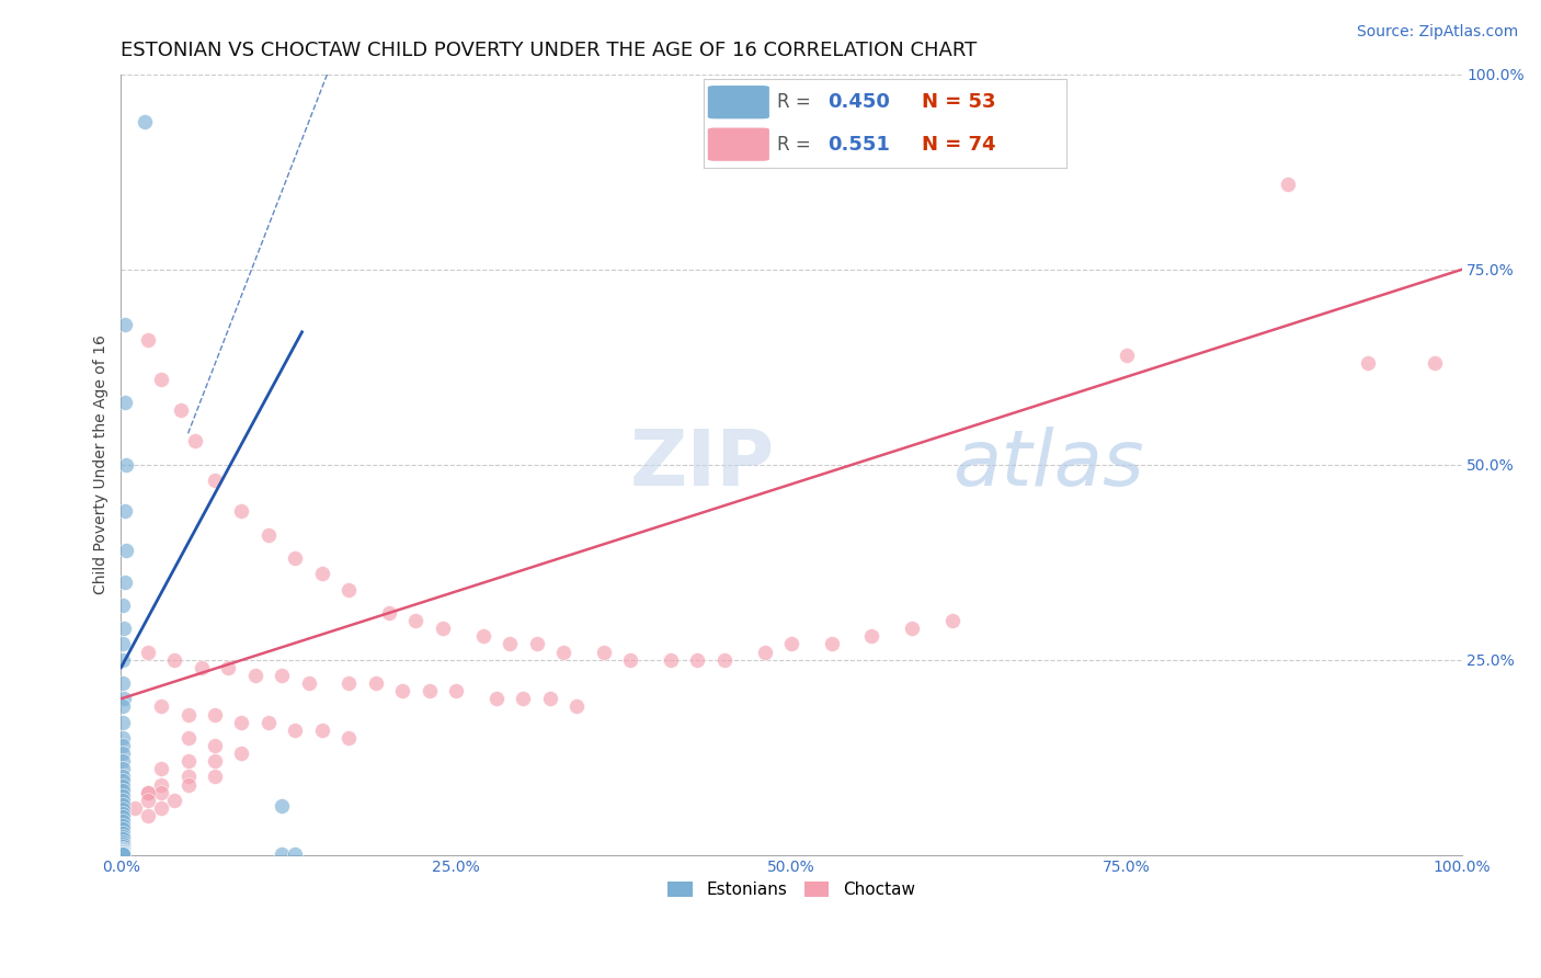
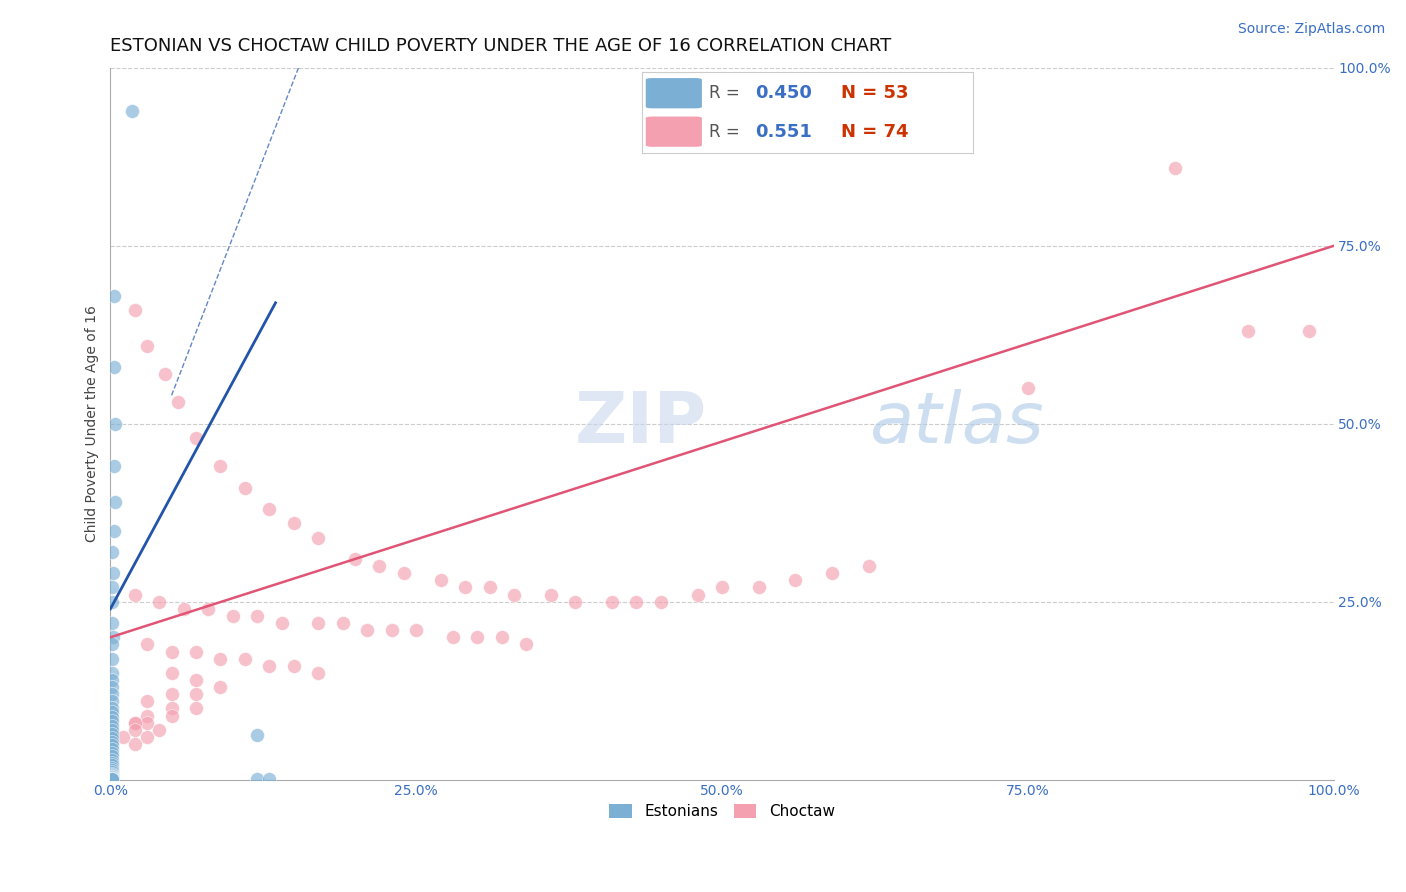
Choctaw/75.0%: 64% -> 55%
